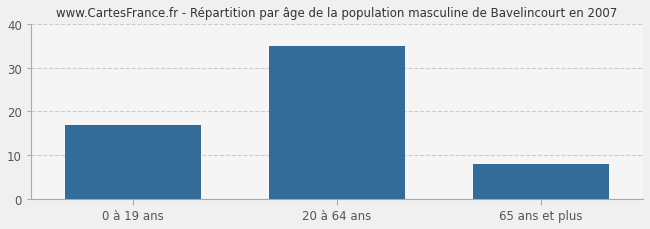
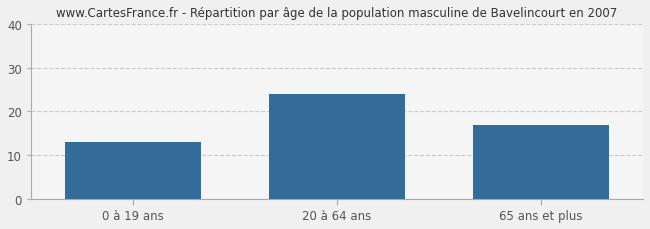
0 à 19 ans: 17 -> 13
20 à 64 ans: 35 -> 24
65 ans et plus: 8 -> 17
